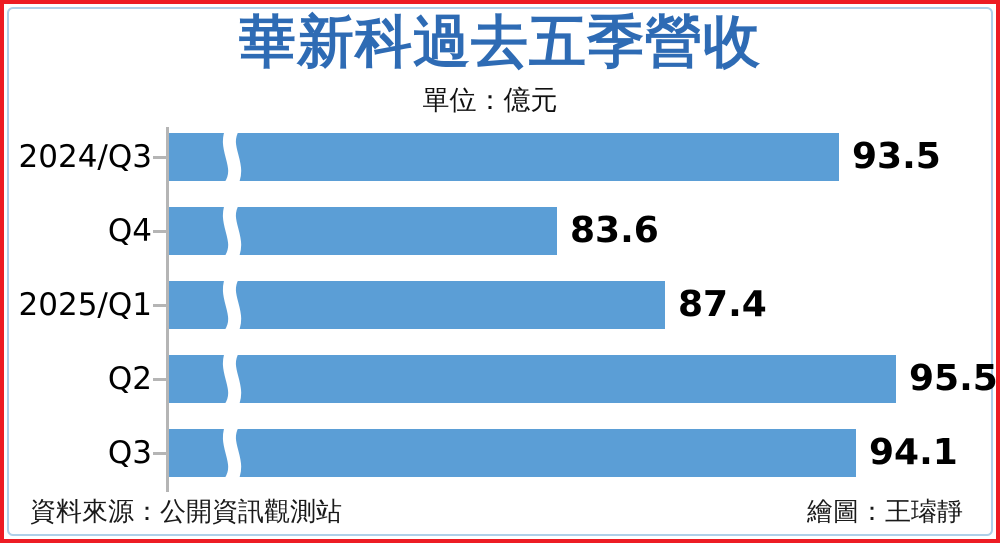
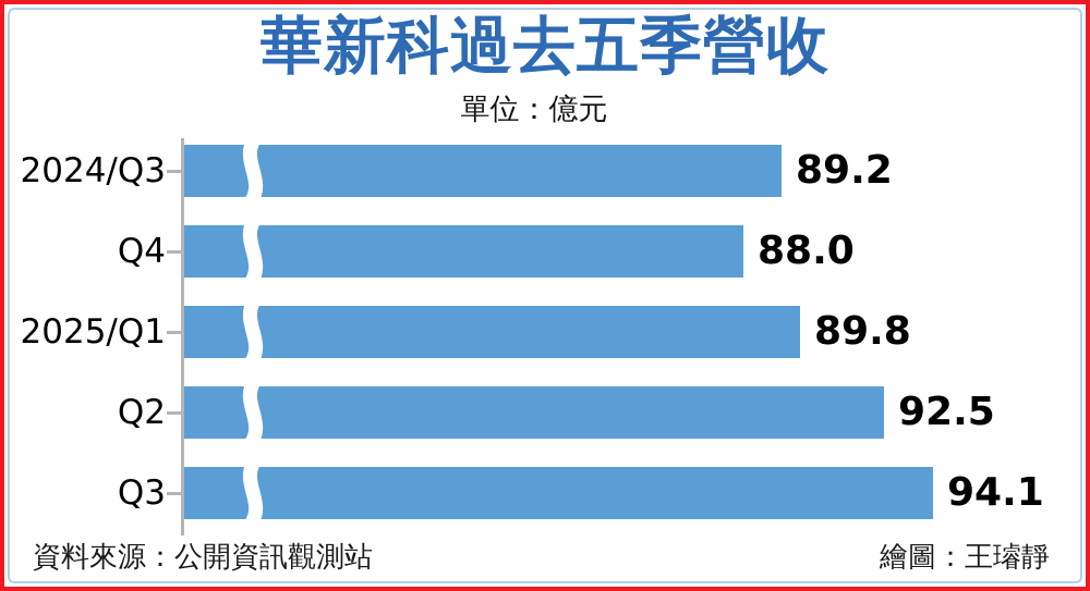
2024/Q3: 93.5 -> 89.2
Q4: 83.6 -> 88.0
2025/Q1: 87.4 -> 89.8
Q2: 95.5 -> 92.5
